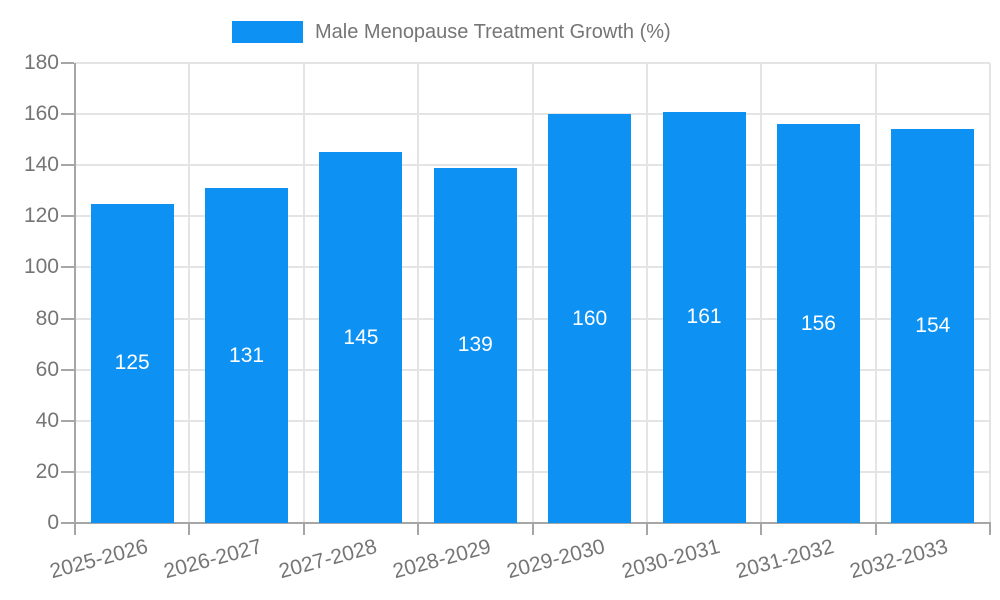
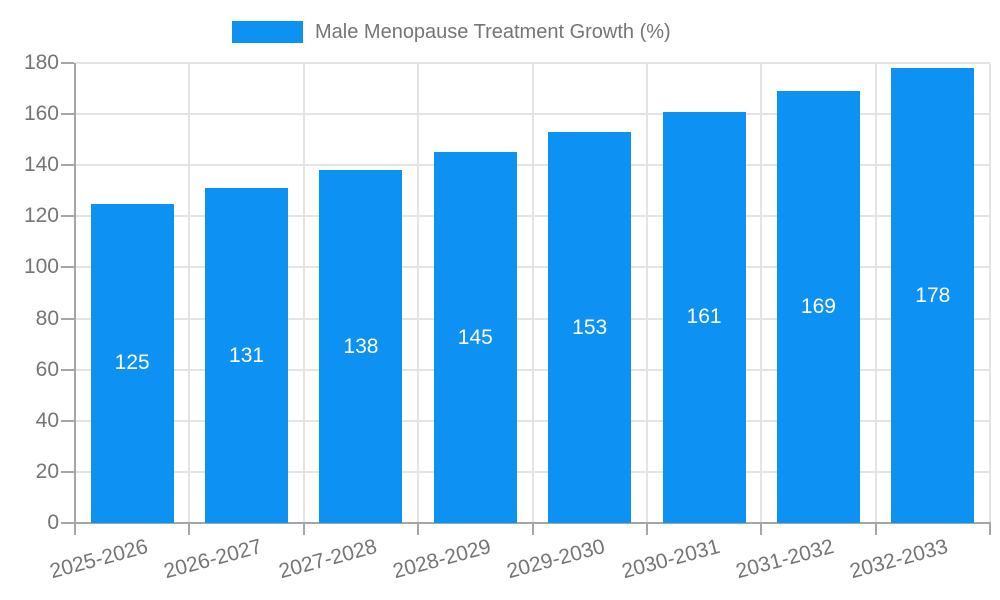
2027-2028: 145 -> 138
2028-2029: 139 -> 145
2029-2030: 160 -> 153
2031-2032: 156 -> 169
2032-2033: 154 -> 178
